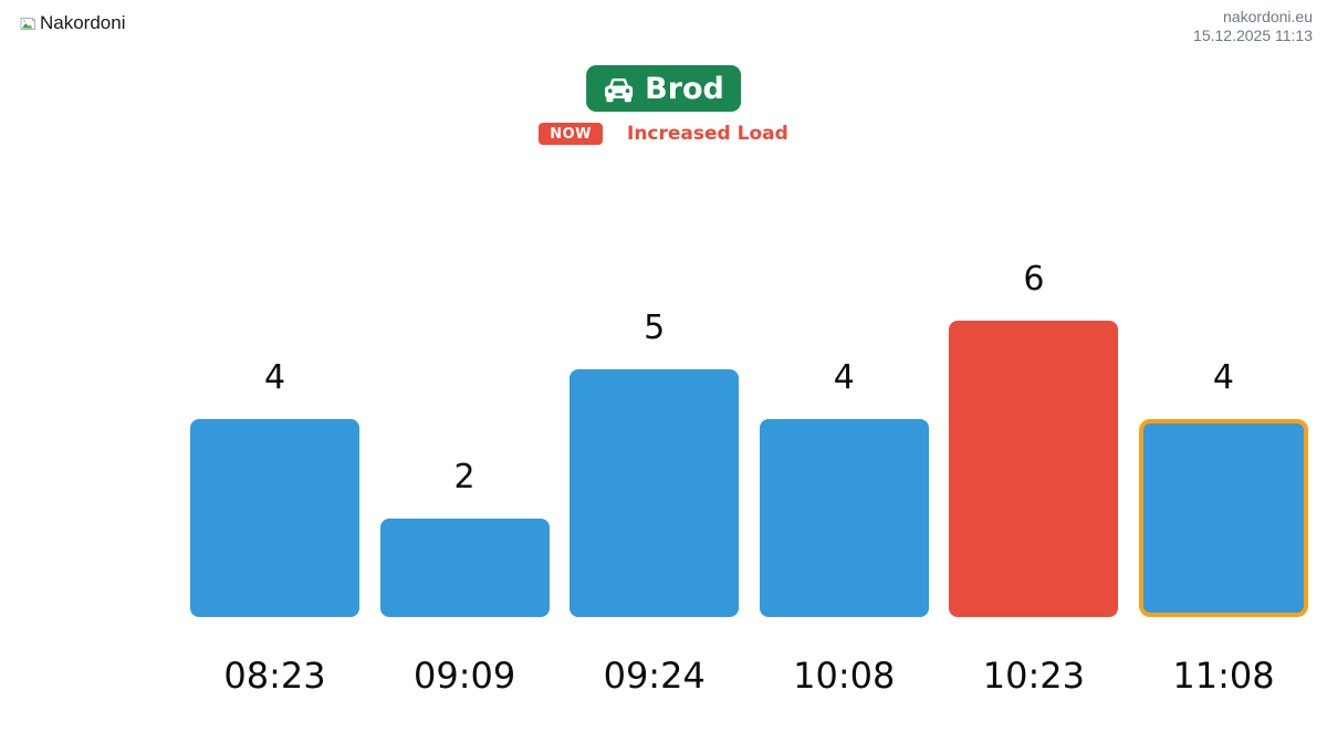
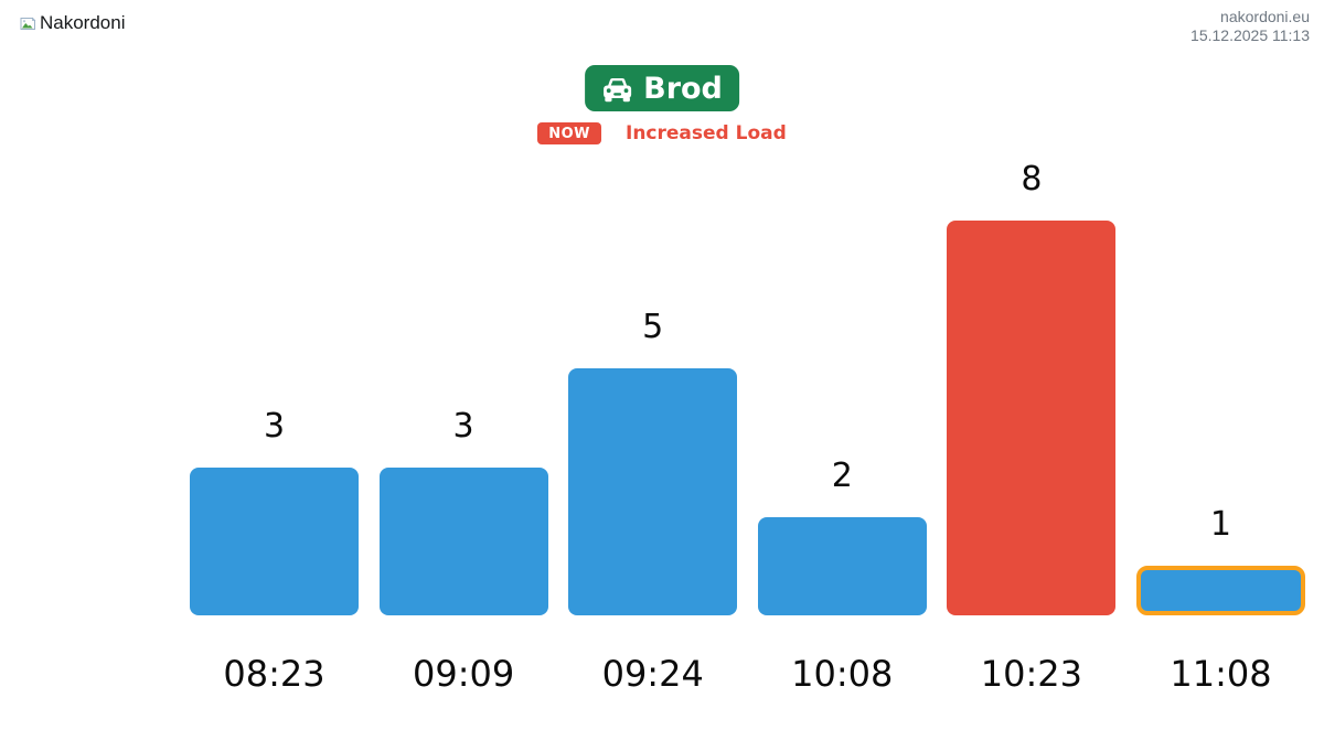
08:23: 4 -> 3
09:09: 2 -> 3
10:08: 4 -> 2
10:23: 6 -> 8
11:08: 4 -> 1
